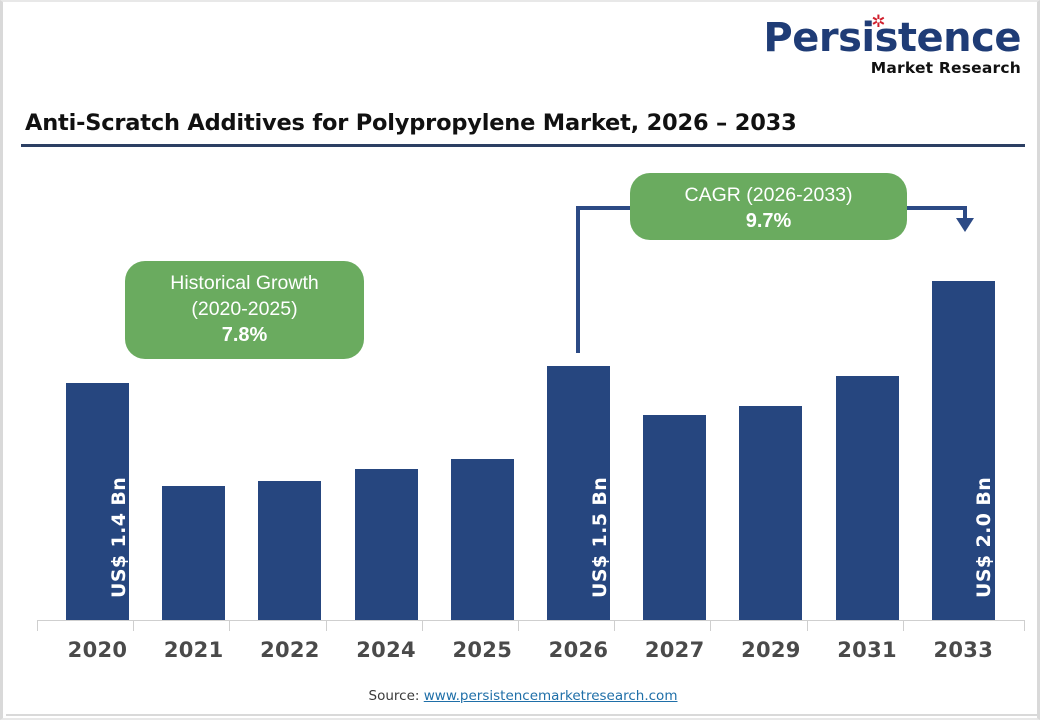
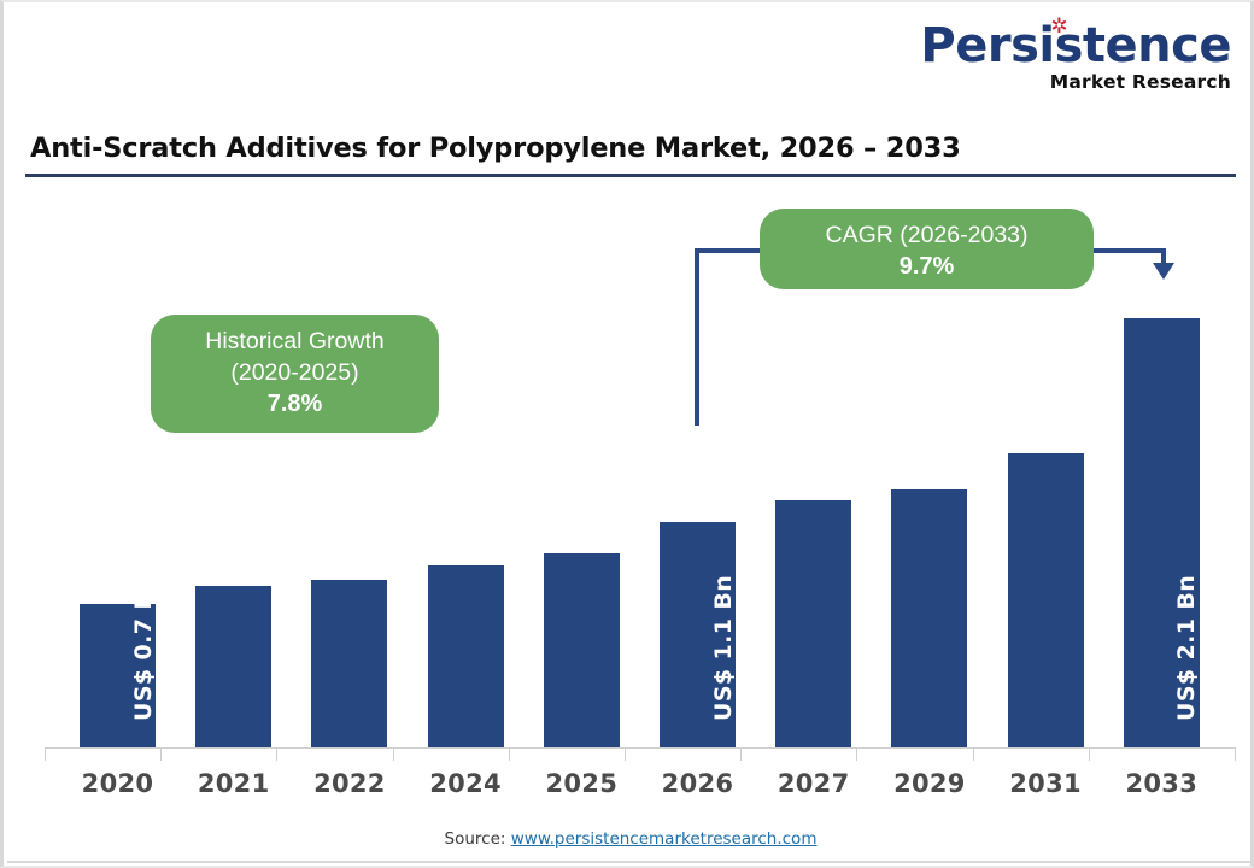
2020: 1.4 -> 0.7
2026: 1.5 -> 1.1
2033: 2.0 -> 2.1
